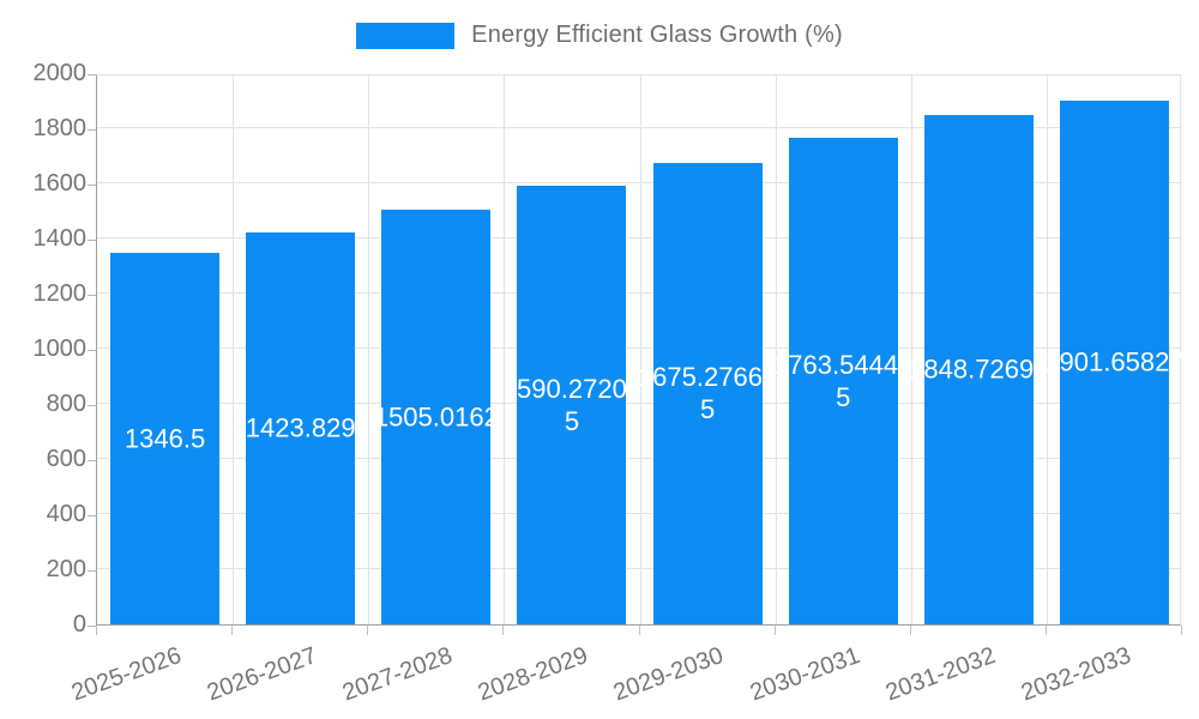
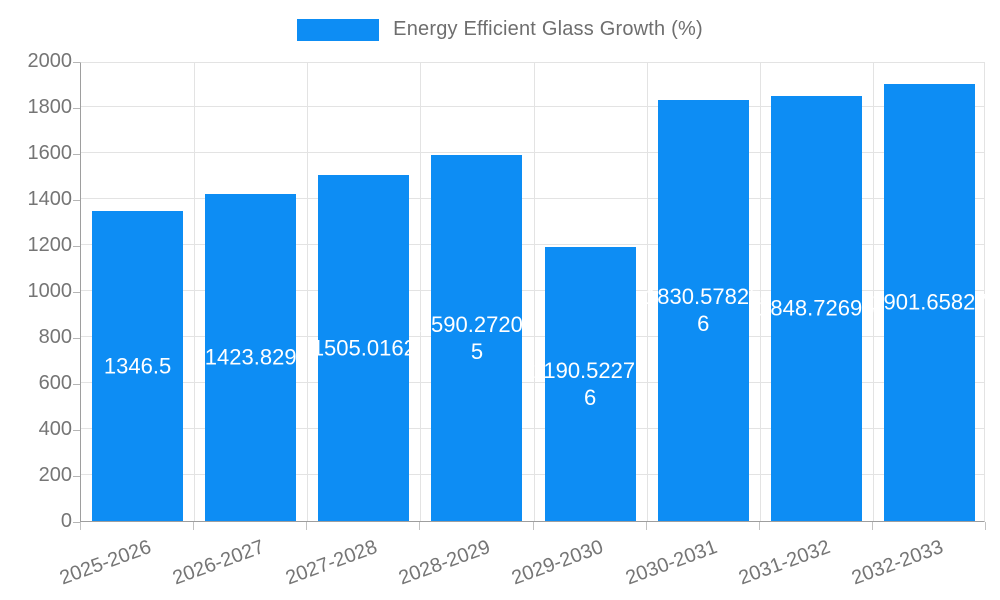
2029-2030: 1675.276685 -> 1190.522766
2030-2031: 1763.544455 -> 1830.578256
